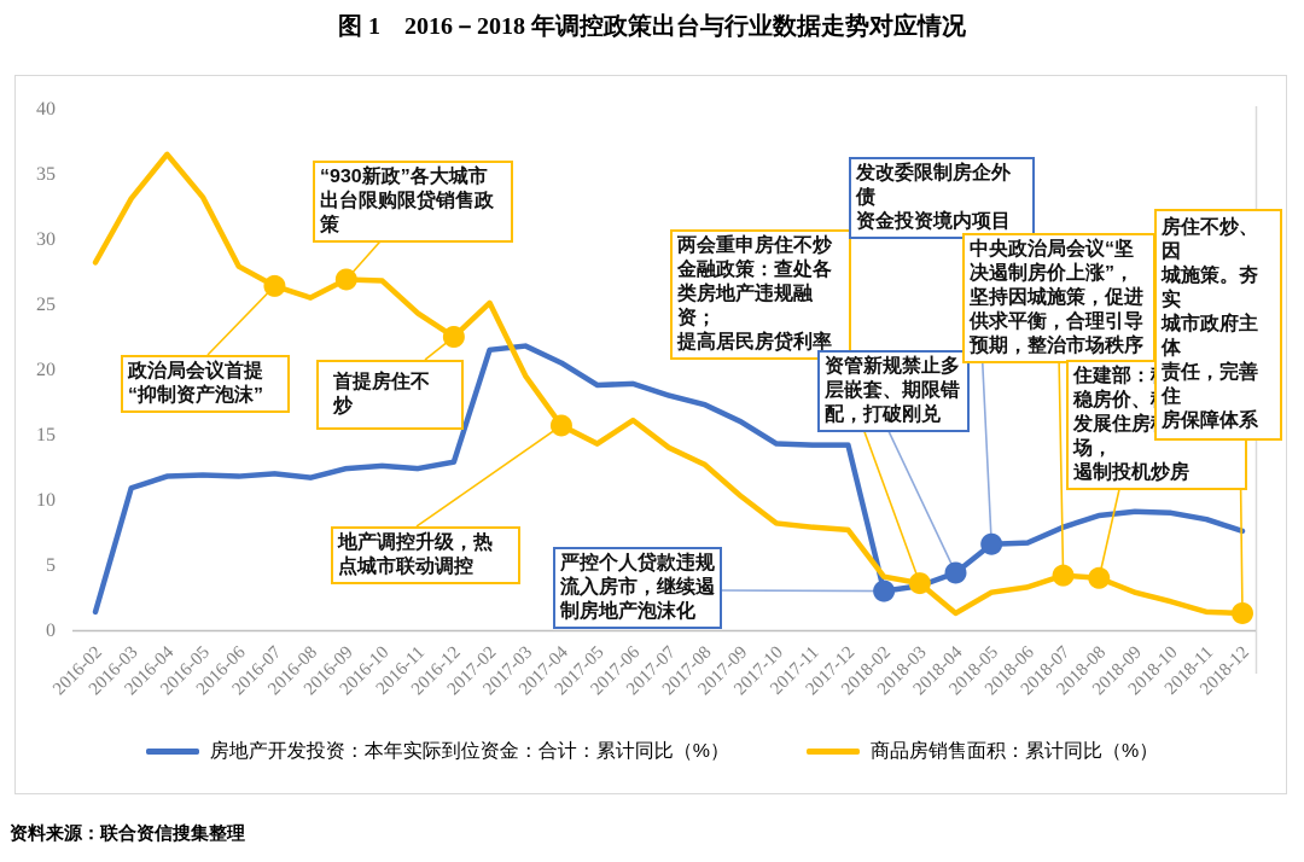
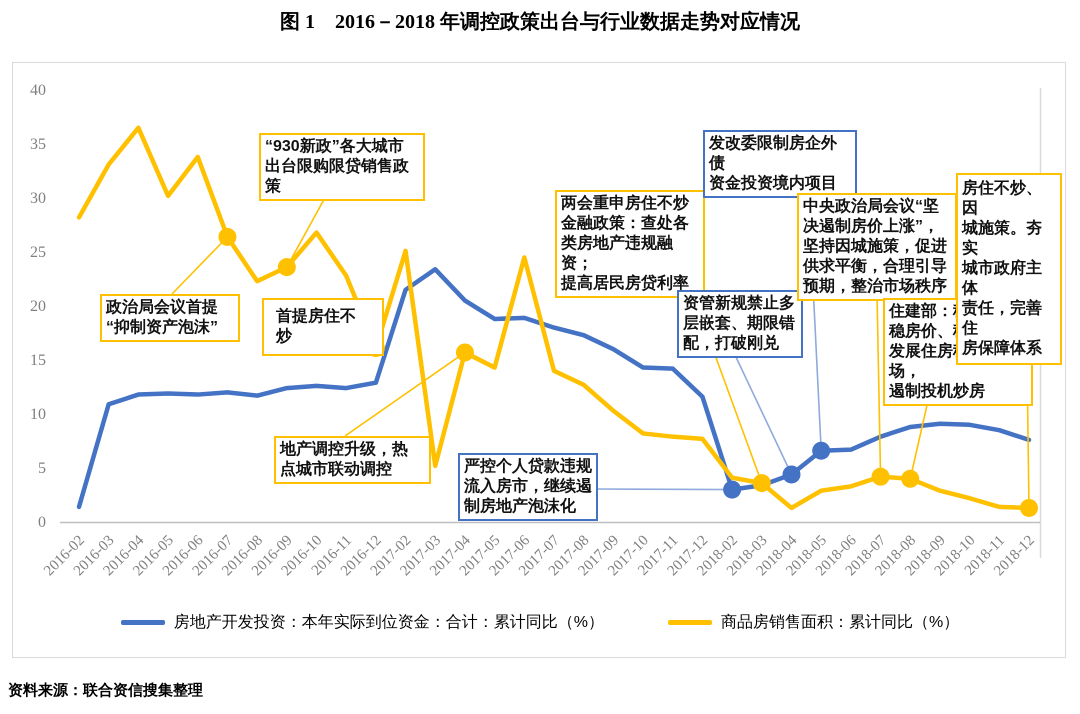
商品房销售面积：累计同比（%）/2016-05: 33.2 -> 30.2
商品房销售面积：累计同比（%）/2016-06: 27.9 -> 33.8
商品房销售面积：累计同比（%）/2016-08: 25.5 -> 22.3
商品房销售面积：累计同比（%）/2016-09: 26.9 -> 23.6
商品房销售面积：累计同比（%）/2016-11: 24.3 -> 22.8
商品房销售面积：累计同比（%）/2016-12: 22.5 -> 16.1
房地产开发投资：本年实际到位资金：合计：累计同比（%）/2017-03: 21.8 -> 23.4
商品房销售面积：累计同比（%）/2017-03: 19.5 -> 5.2
商品房销售面积：累计同比（%）/2017-06: 16.1 -> 24.5
房地产开发投资：本年实际到位资金：合计：累计同比（%）/2017-12: 14.2 -> 11.6
